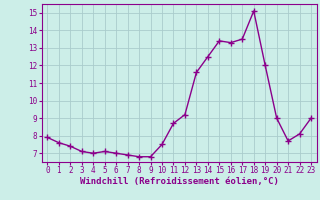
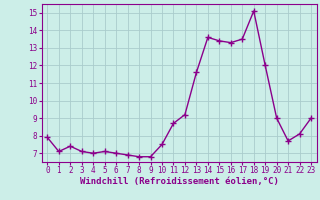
1: 7.6 -> 7.1
14: 12.5 -> 13.6
